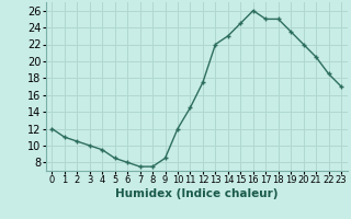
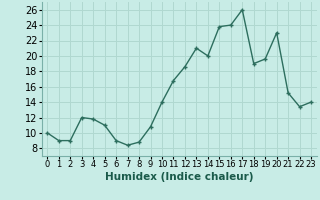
0: 12.0 -> 10.0
1: 11.0 -> 9.0
2: 10.5 -> 9.0
3: 10.0 -> 12.0
4: 9.5 -> 11.8
5: 8.5 -> 11.0
6: 8.0 -> 9.0
7: 7.5 -> 8.4
8: 7.5 -> 8.8
9: 8.5 -> 10.8
10: 12.0 -> 14.0
11: 14.5 -> 16.8
12: 17.5 -> 18.6
13: 22.0 -> 21.0
14: 23.0 -> 20.0
15: 24.5 -> 23.8
16: 26.0 -> 24.0
17: 25.0 -> 26.0
18: 25.0 -> 19.0
19: 23.5 -> 19.6
20: 22.0 -> 23.0
21: 20.5 -> 15.2
22: 18.5 -> 13.4
23: 17.0 -> 14.0
